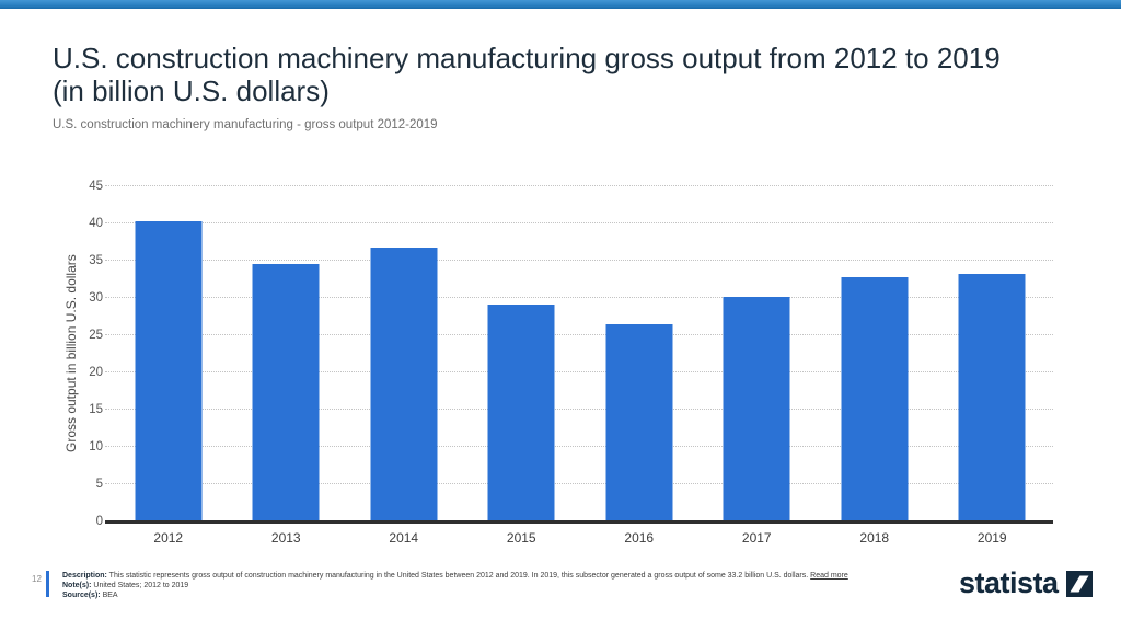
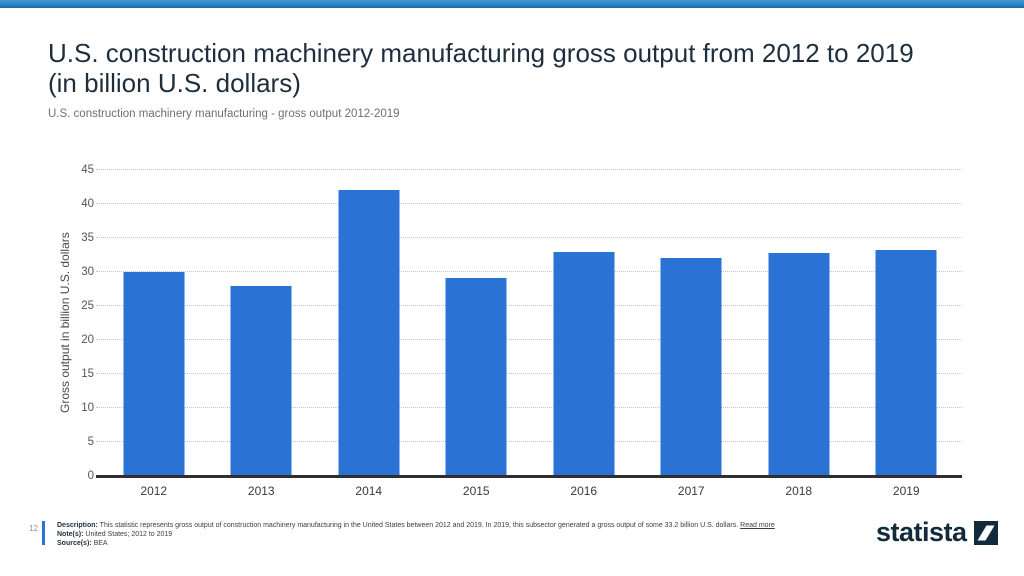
2012: 40 -> 30
2013: 34 -> 28
2014: 37 -> 42
2016: 26 -> 33
2017: 30 -> 32
